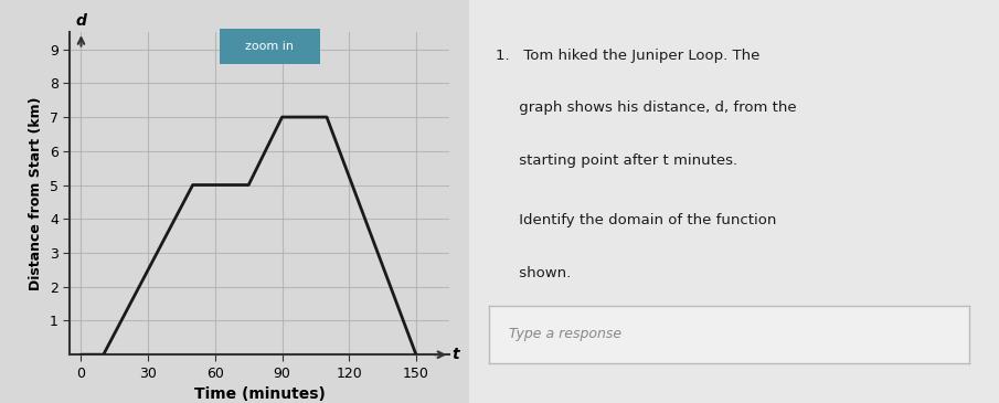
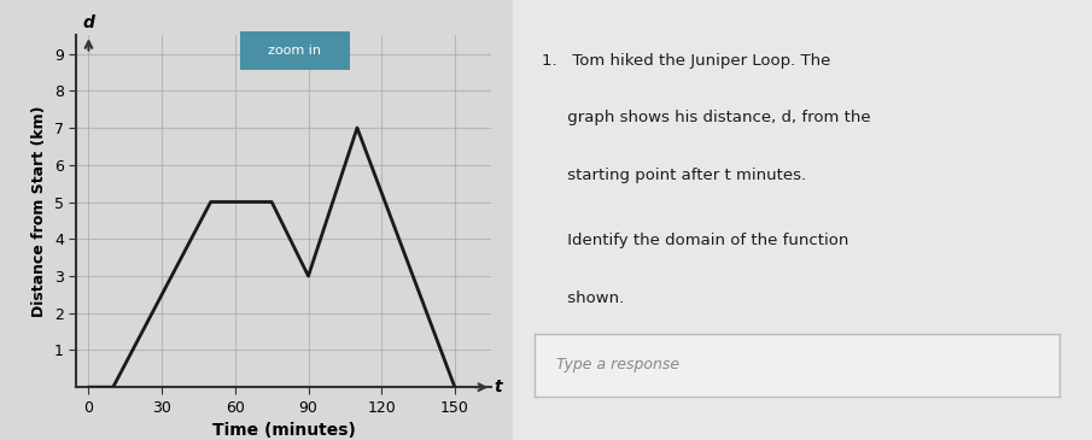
90: 7 -> 3
